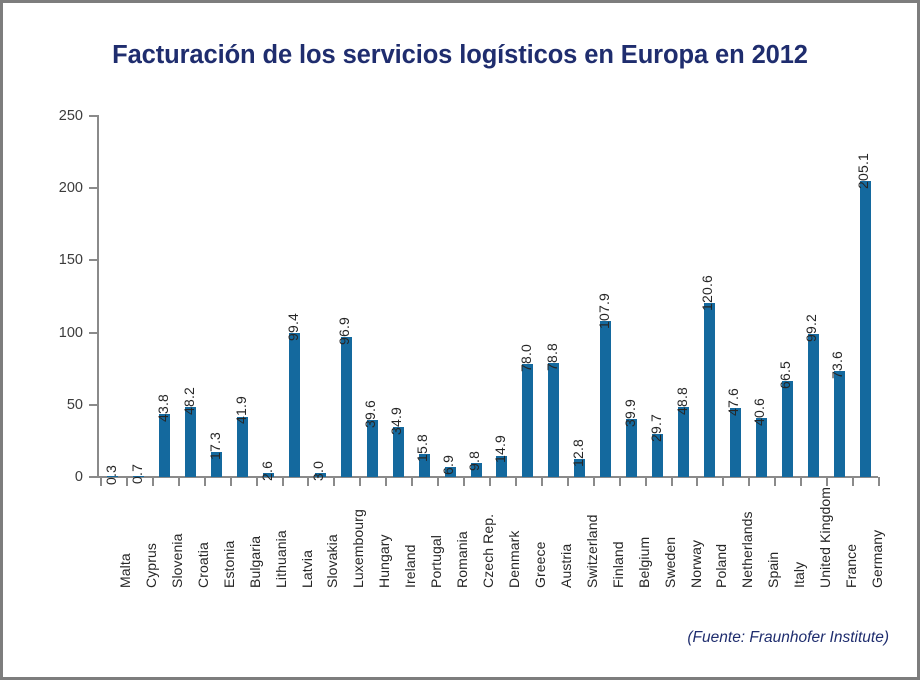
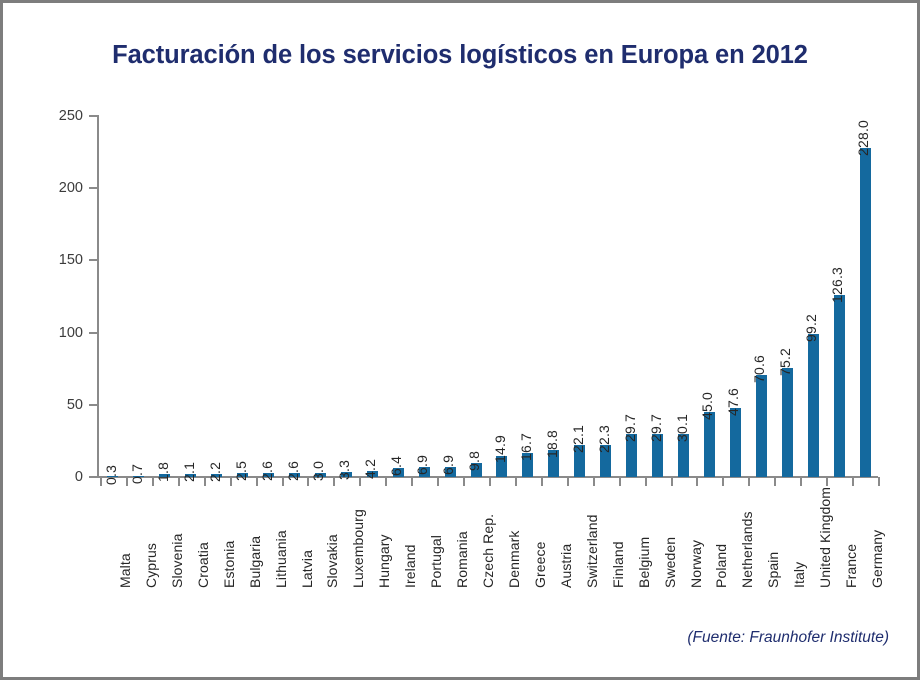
Slovenia: 43.8 -> 1.8
Croatia: 48.2 -> 2.1
Estonia: 17.3 -> 2.2
Bulgaria: 41.9 -> 2.5
Latvia: 99.4 -> 2.6
Luxembourg: 96.9 -> 3.3
Hungary: 39.6 -> 4.2
Ireland: 34.9 -> 6.4
Portugal: 15.8 -> 6.9
Greece: 78.0 -> 16.7
Austria: 78.8 -> 18.8
Switzerland: 12.8 -> 22.1
Finland: 107.9 -> 22.3
Belgium: 39.9 -> 29.7
Norway: 48.8 -> 30.1
Poland: 120.6 -> 45.0
Spain: 40.6 -> 70.6
Italy: 66.5 -> 75.2
France: 73.6 -> 126.3
Germany: 205.1 -> 228.0
